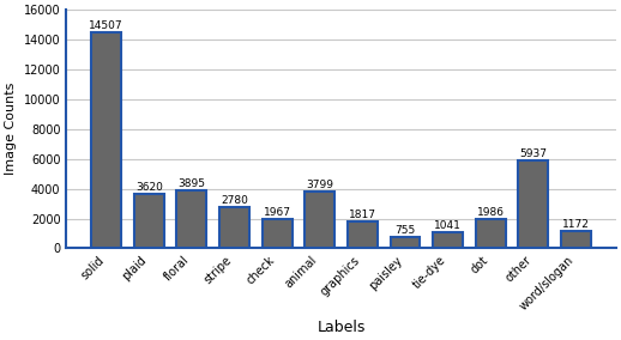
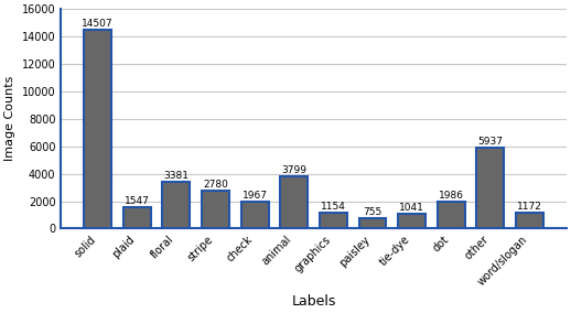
plaid: 3620 -> 1547
floral: 3895 -> 3381
graphics: 1817 -> 1154
